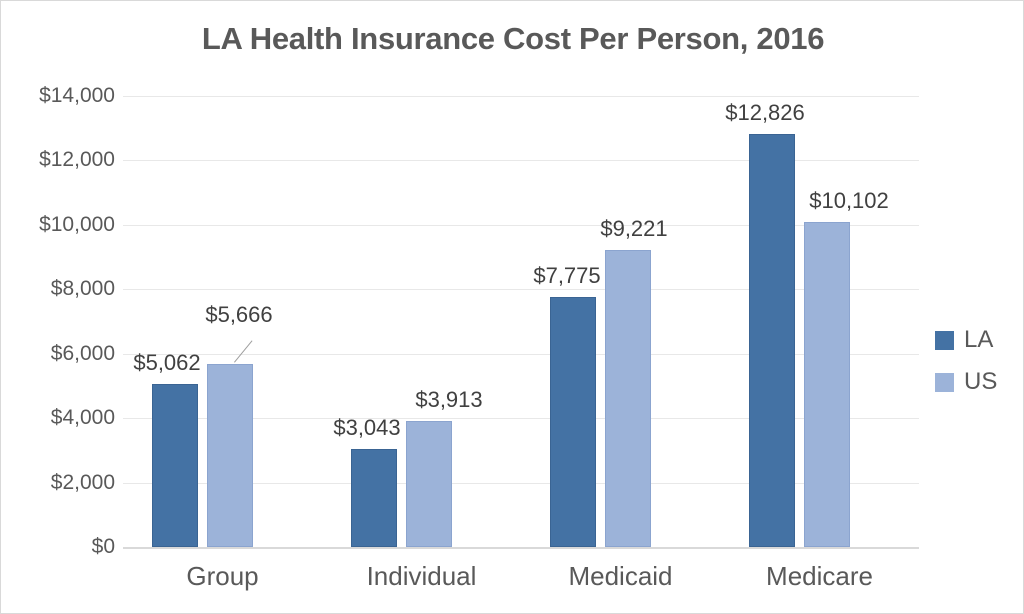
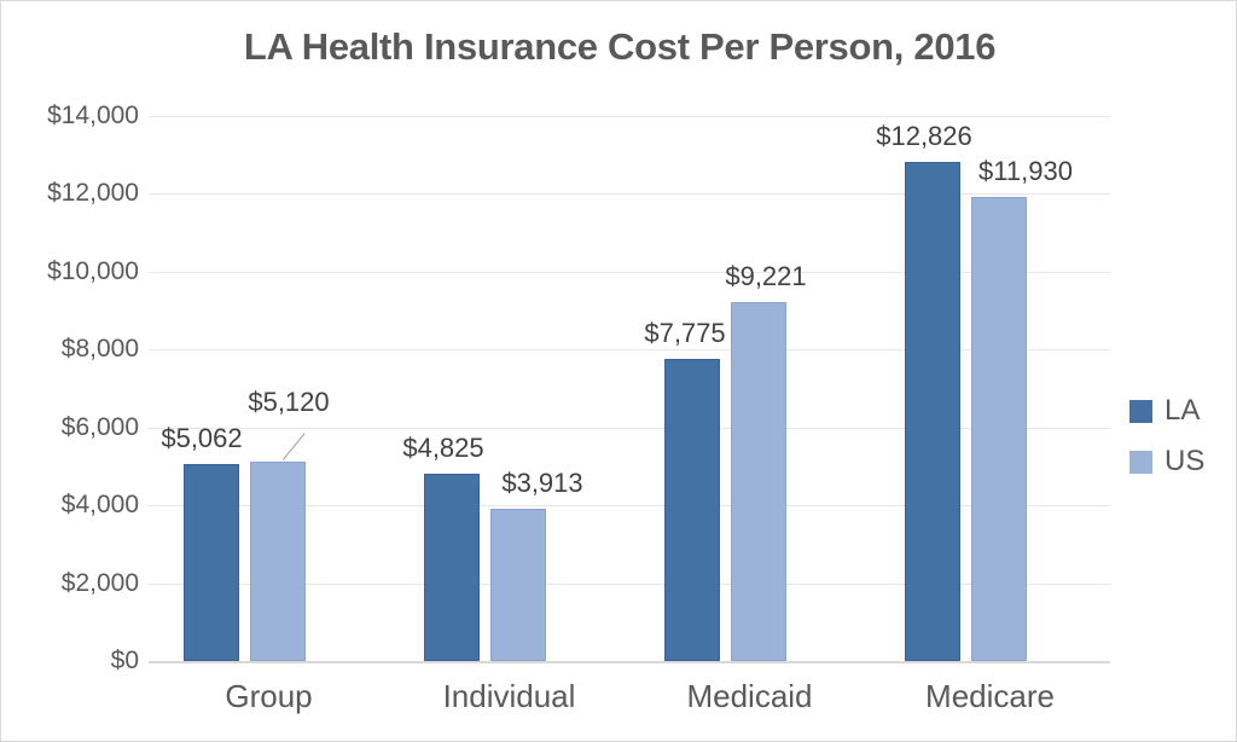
US/Group: $5,666 -> $5,120
LA/Individual: $3,043 -> $4,825
US/Medicare: $10,102 -> $11,930
